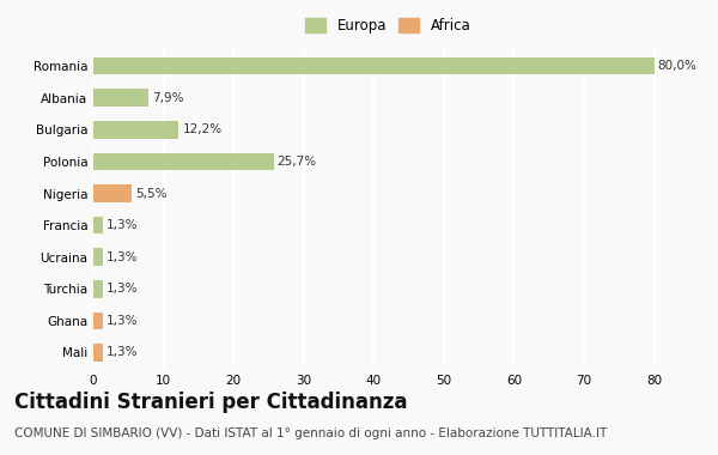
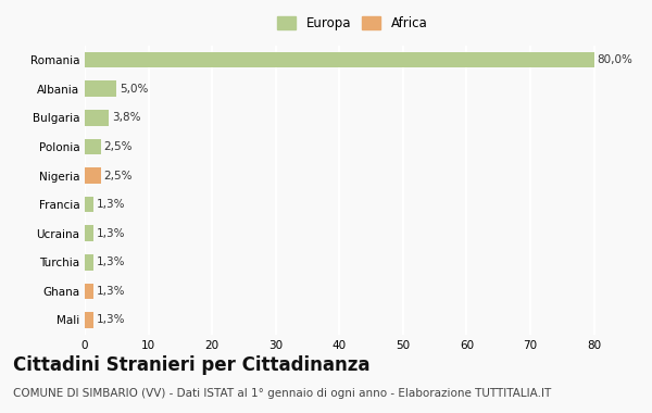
Albania: 7,9% -> 5,0%
Bulgaria: 12,2% -> 3,8%
Polonia: 25,7% -> 2,5%
Nigeria: 5,5% -> 2,5%
